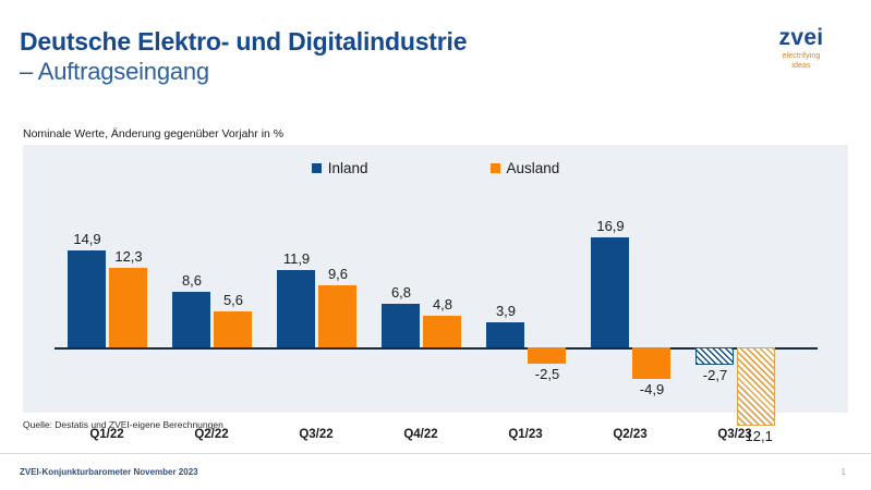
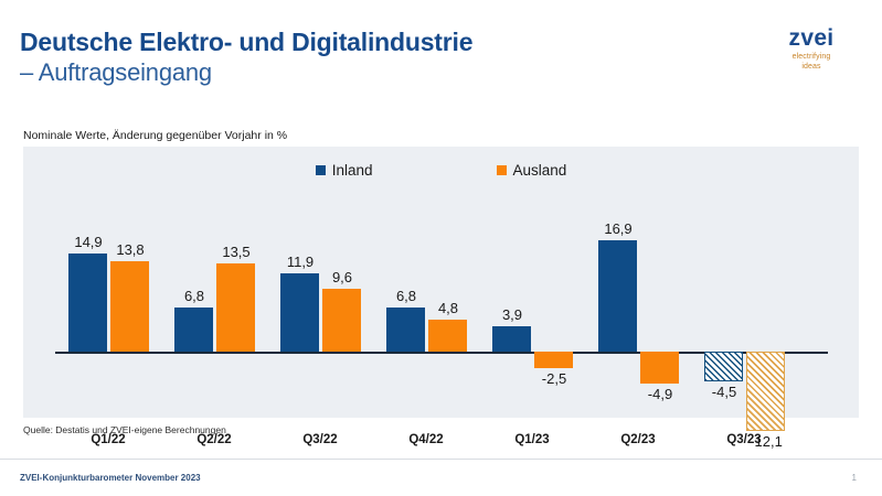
Ausland/Q1/22: 12,3 -> 13,8
Inland/Q2/22: 8,6 -> 6,8
Ausland/Q2/22: 5,6 -> 13,5
Inland/Q3/23: -2,7 -> -4,5
